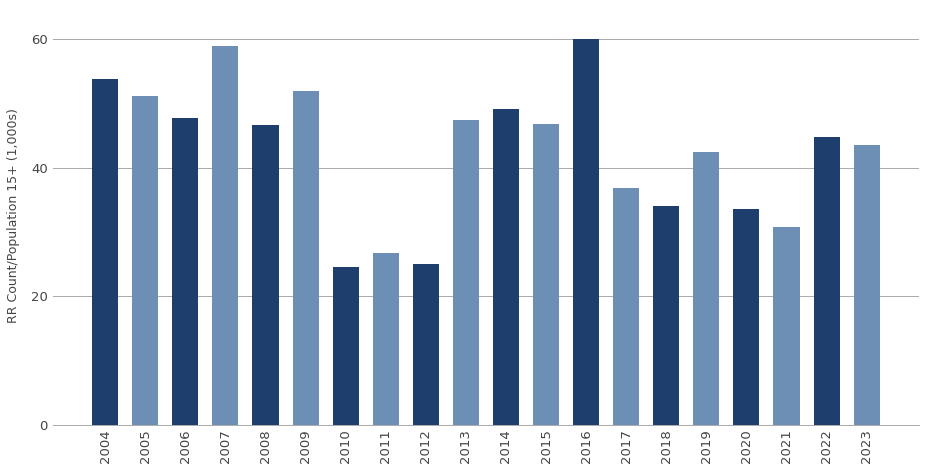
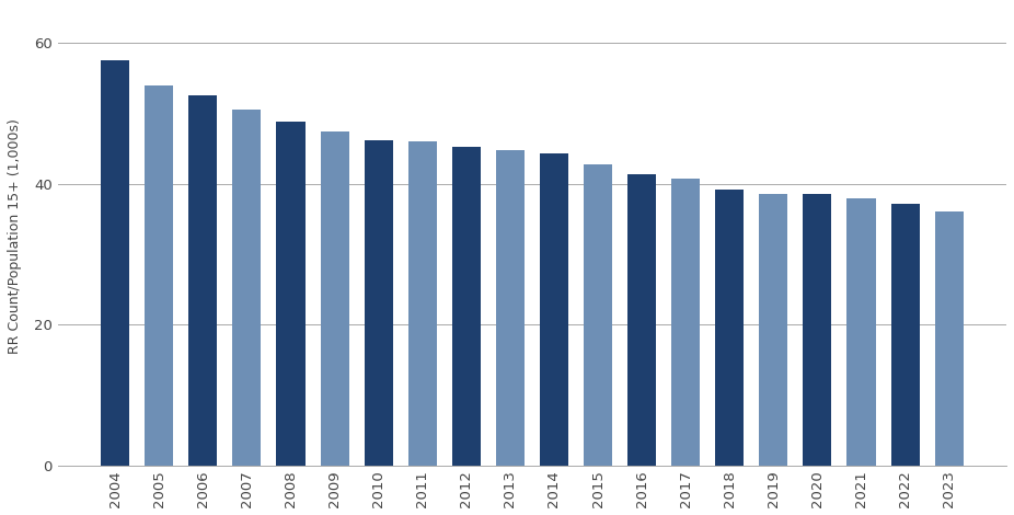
2004: 53.8 -> 57.5
2005: 51.2 -> 54.0
2006: 47.8 -> 52.5
2007: 59.0 -> 50.5
2008: 46.6 -> 48.8
2009: 52.0 -> 47.5
2010: 24.6 -> 46.2
2011: 26.8 -> 46.0
2012: 25.0 -> 45.2
2013: 47.4 -> 44.8
2014: 49.2 -> 44.3
2015: 46.8 -> 42.7
2016: 60.0 -> 41.4
2017: 36.8 -> 40.7
2018: 34.0 -> 39.2
2019: 42.4 -> 38.6
2020: 33.6 -> 38.5
2021: 30.8 -> 38.0
2022: 44.8 -> 37.2
2023: 43.6 -> 36.0
